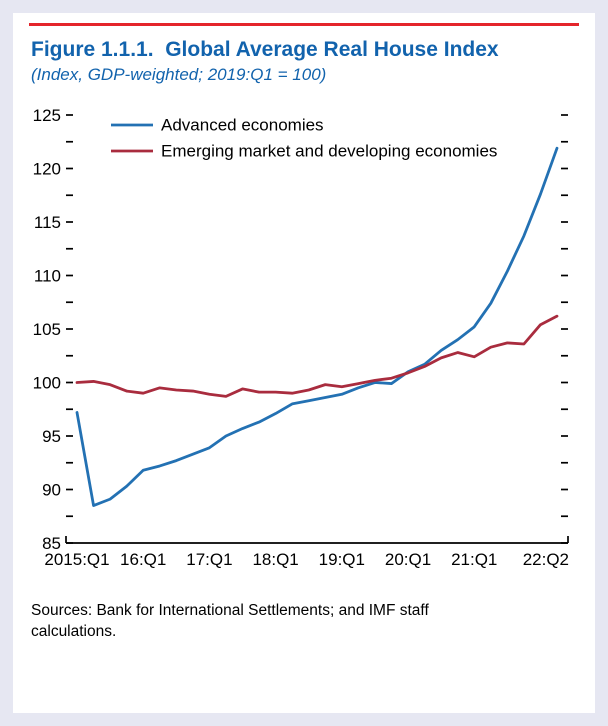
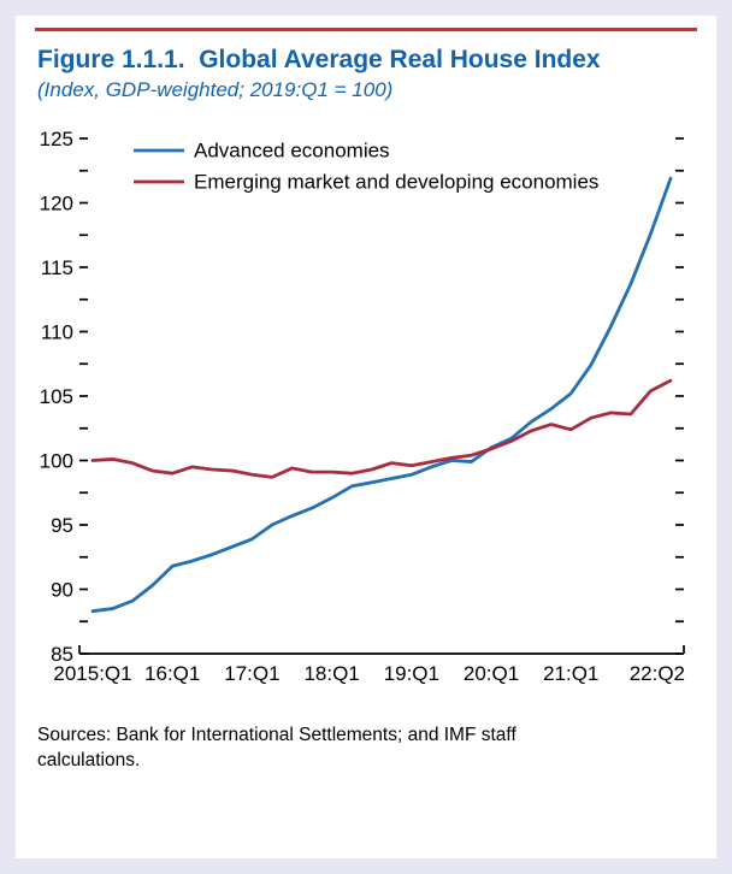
Advanced economies/2015:Q1: 97.2 -> 88.3
